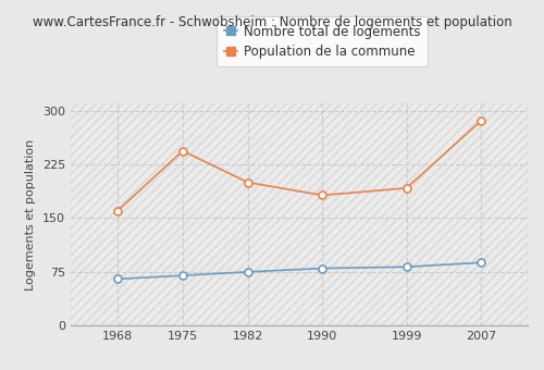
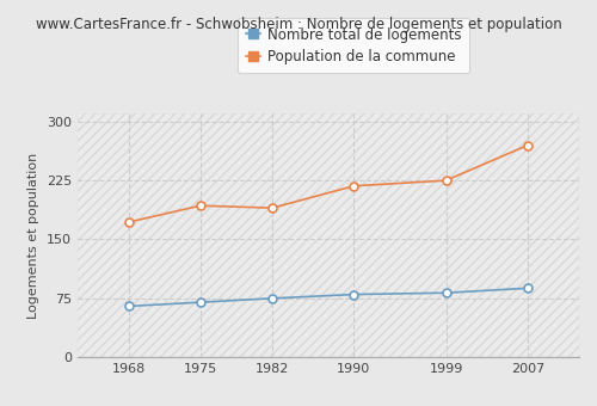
Population de la commune/1968: 160 -> 172
Population de la commune/1975: 244 -> 193
Population de la commune/1982: 200 -> 190
Population de la commune/1990: 182 -> 218
Population de la commune/1999: 192 -> 225
Population de la commune/2007: 286 -> 270
